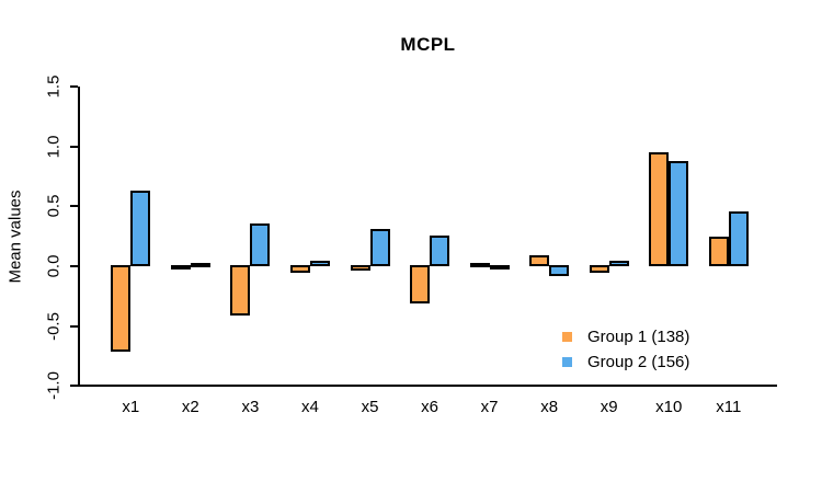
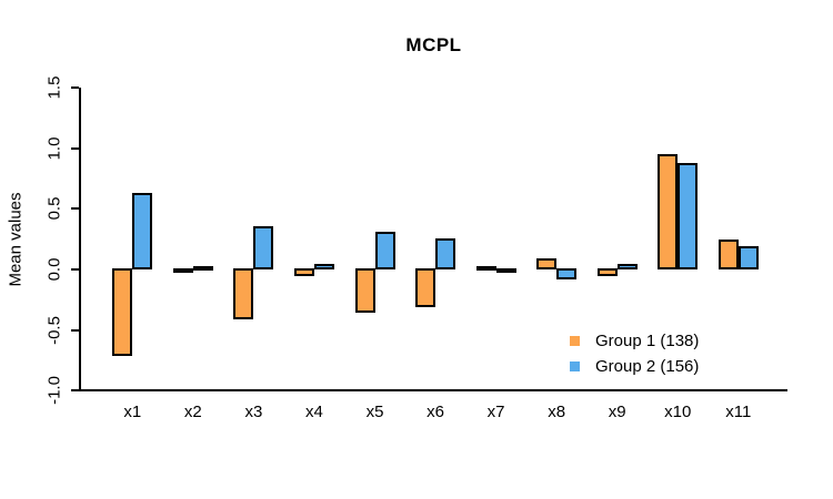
Group 1 (138)/x5: -0.05 -> -0.37
Group 2 (156)/x11: 0.46 -> 0.19
